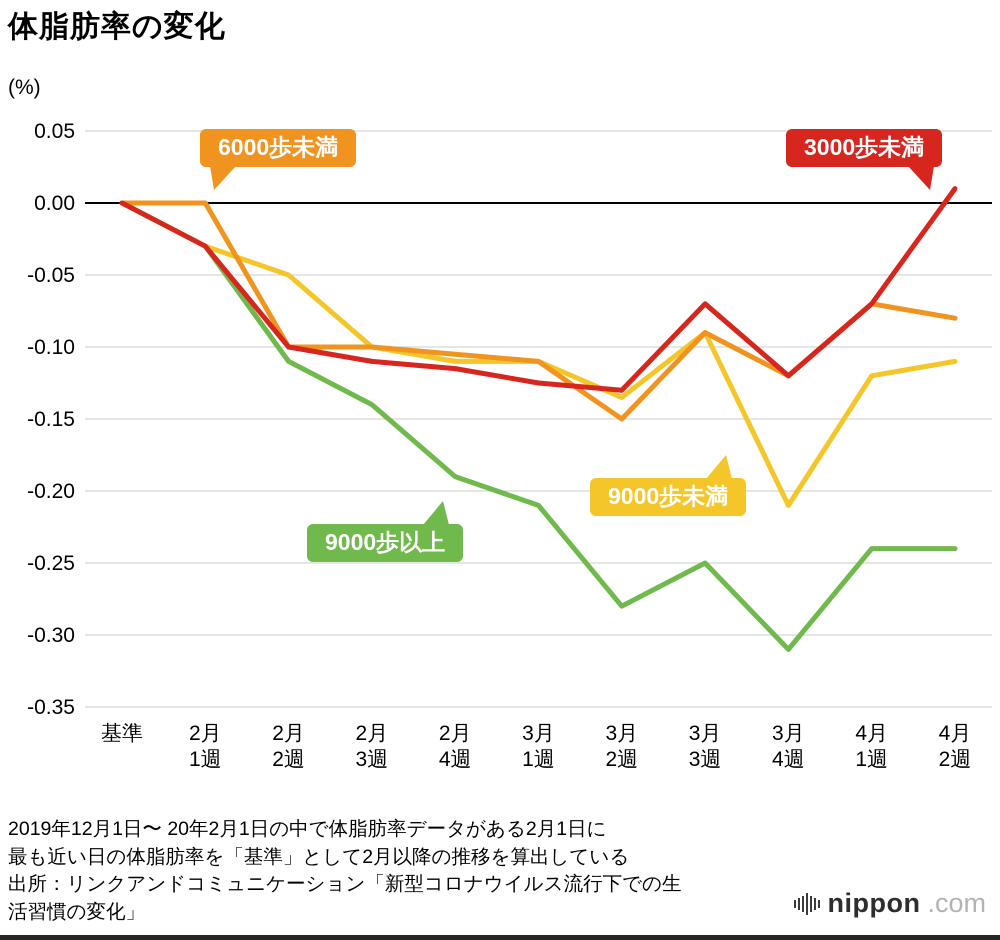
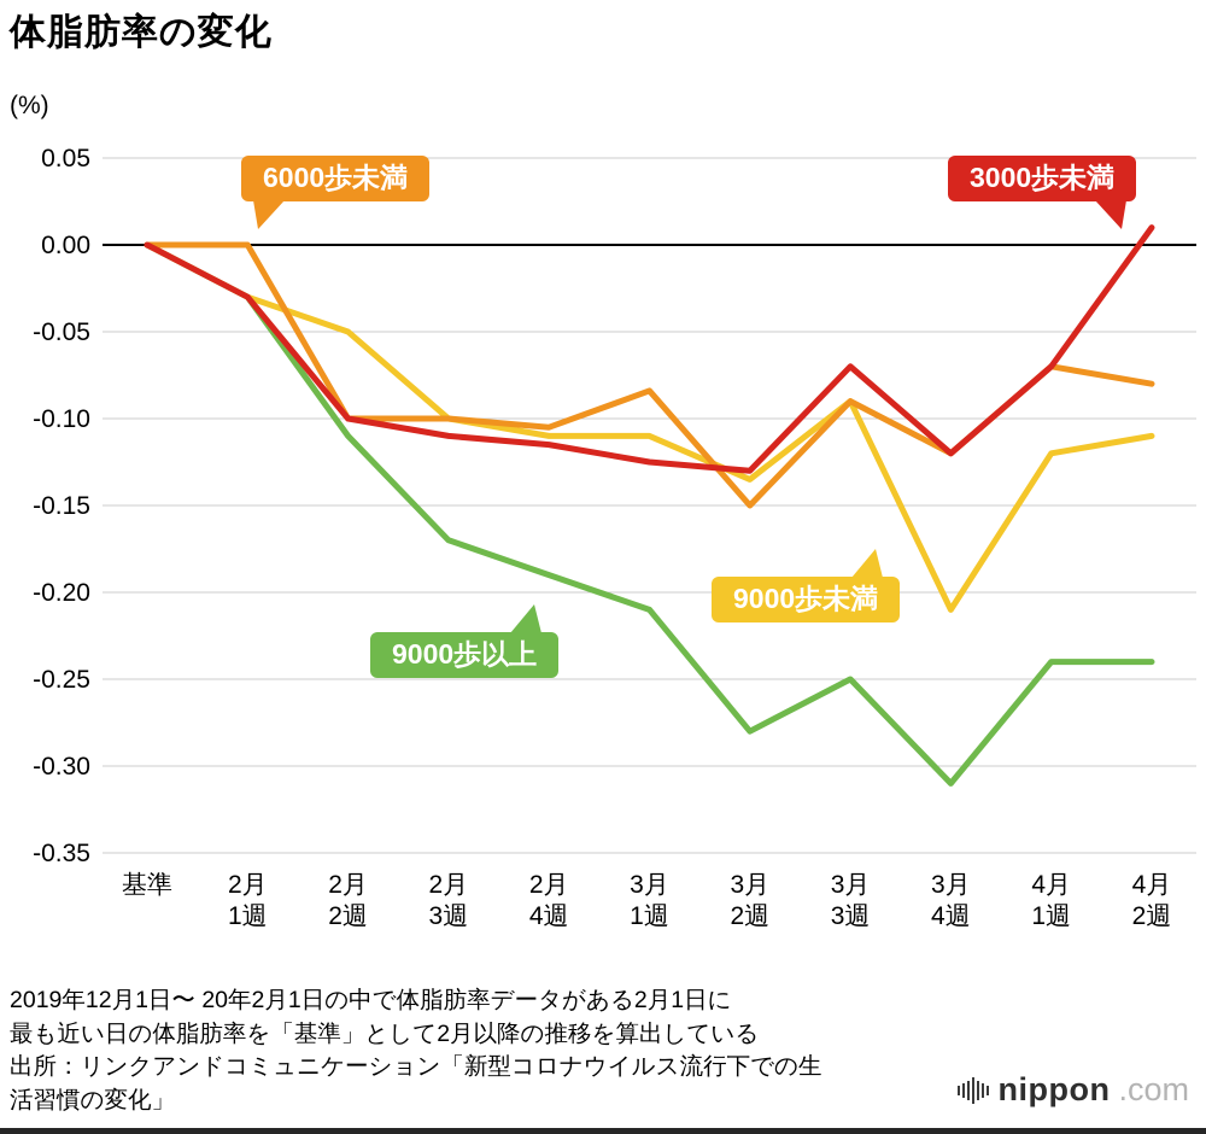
9000歩以上/2月 3週: -0.14 -> -0.17
6000歩未満/3月 1週: -0.110 -> -0.084
